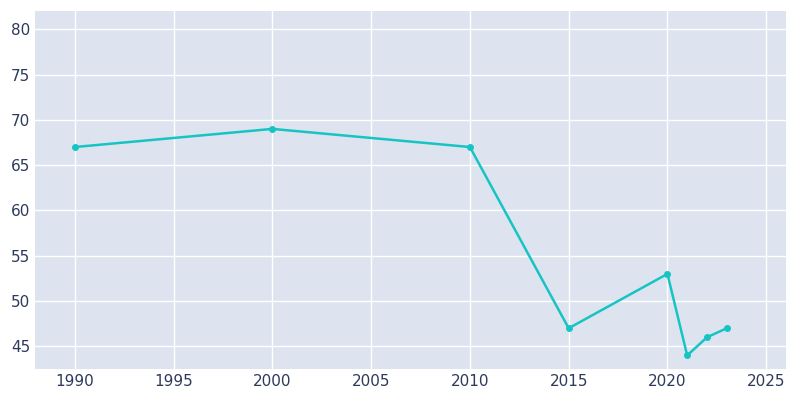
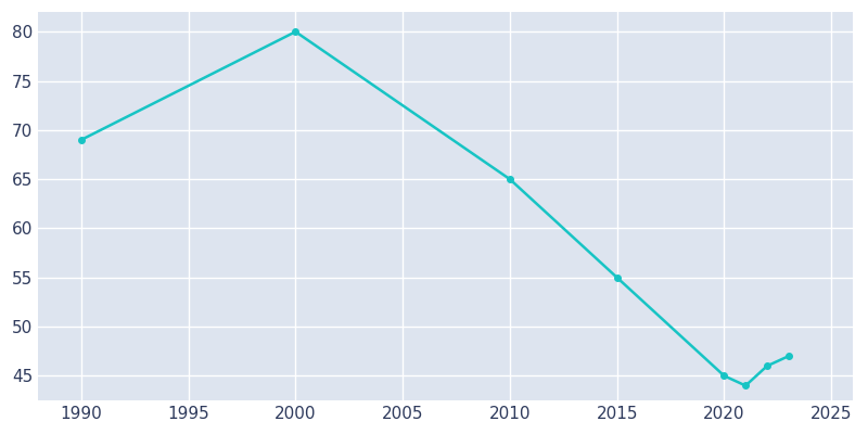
1990: 67 -> 69
2000: 69 -> 80
2010: 67 -> 65
2015: 47 -> 55
2020: 53 -> 45
